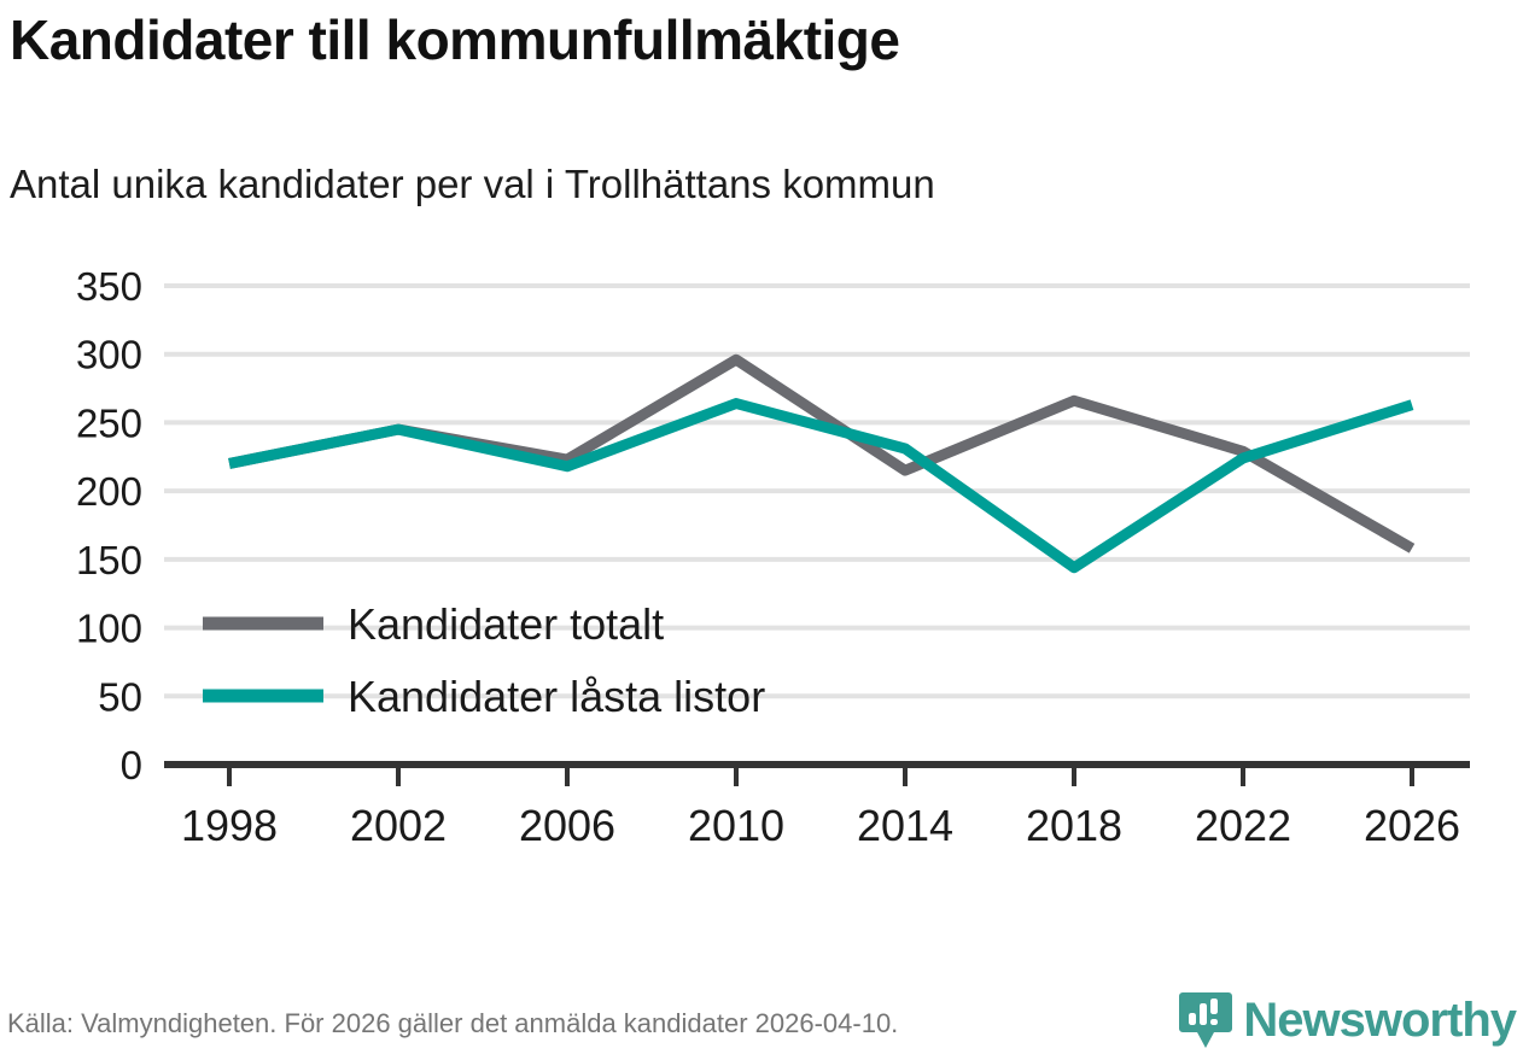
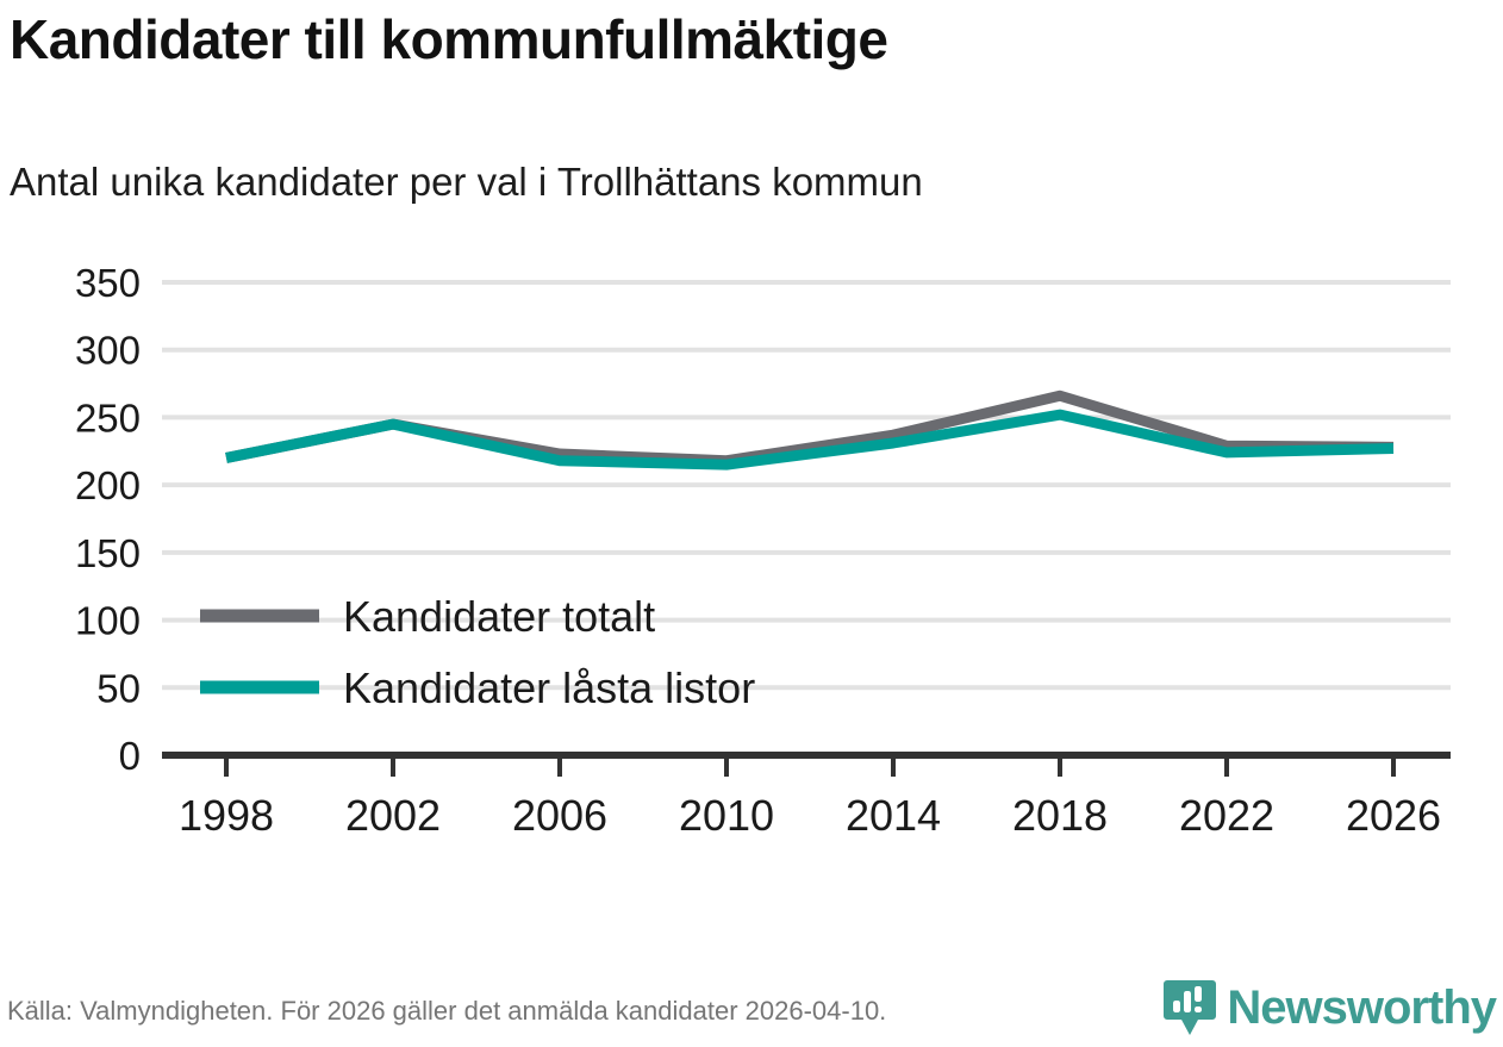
Kandidater totalt/2010: 296 -> 218
Kandidater låsta listor/2010: 264 -> 215
Kandidater totalt/2014: 215 -> 237
Kandidater låsta listor/2018: 144 -> 252
Kandidater totalt/2026: 158 -> 228
Kandidater låsta listor/2026: 263 -> 227
